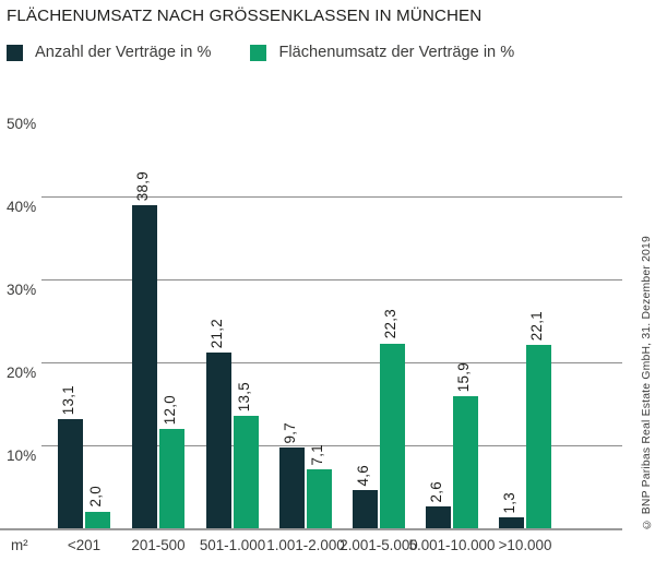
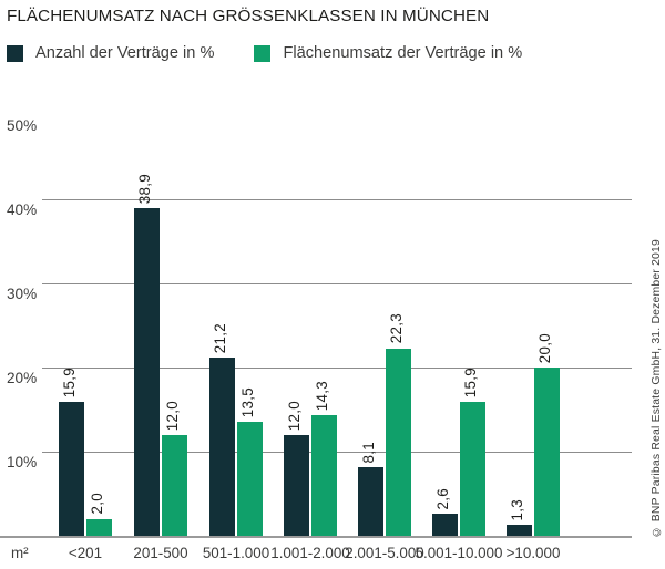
Anzahl der Verträge in %/<201: 13,1 -> 15,9
Anzahl der Verträge in %/1.001-2.000: 9,7 -> 12,0
Flächenumsatz der Verträge in %/1.001-2.000: 7,1 -> 14,3
Anzahl der Verträge in %/2.001-5.000: 4,6 -> 8,1
Flächenumsatz der Verträge in %/>10.000: 22,1 -> 20,0
